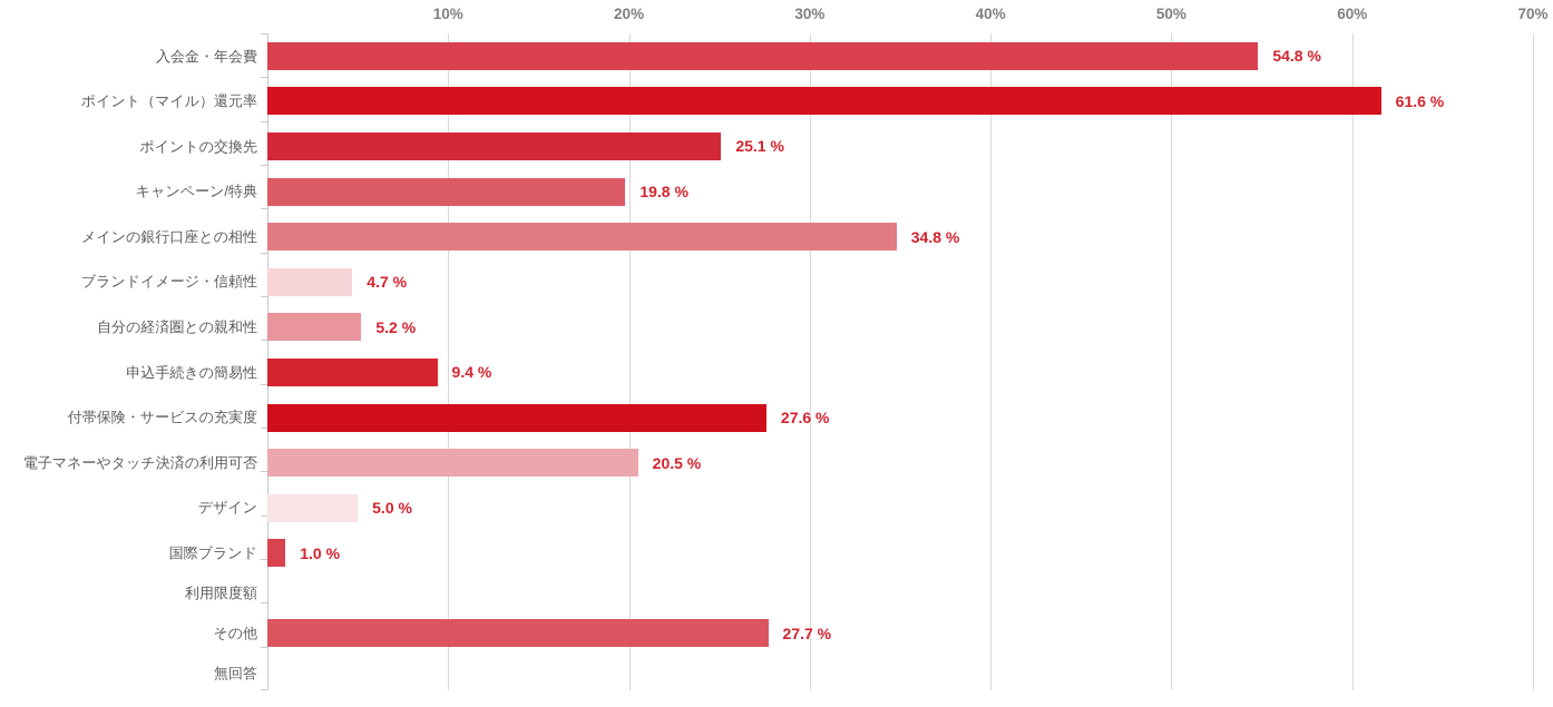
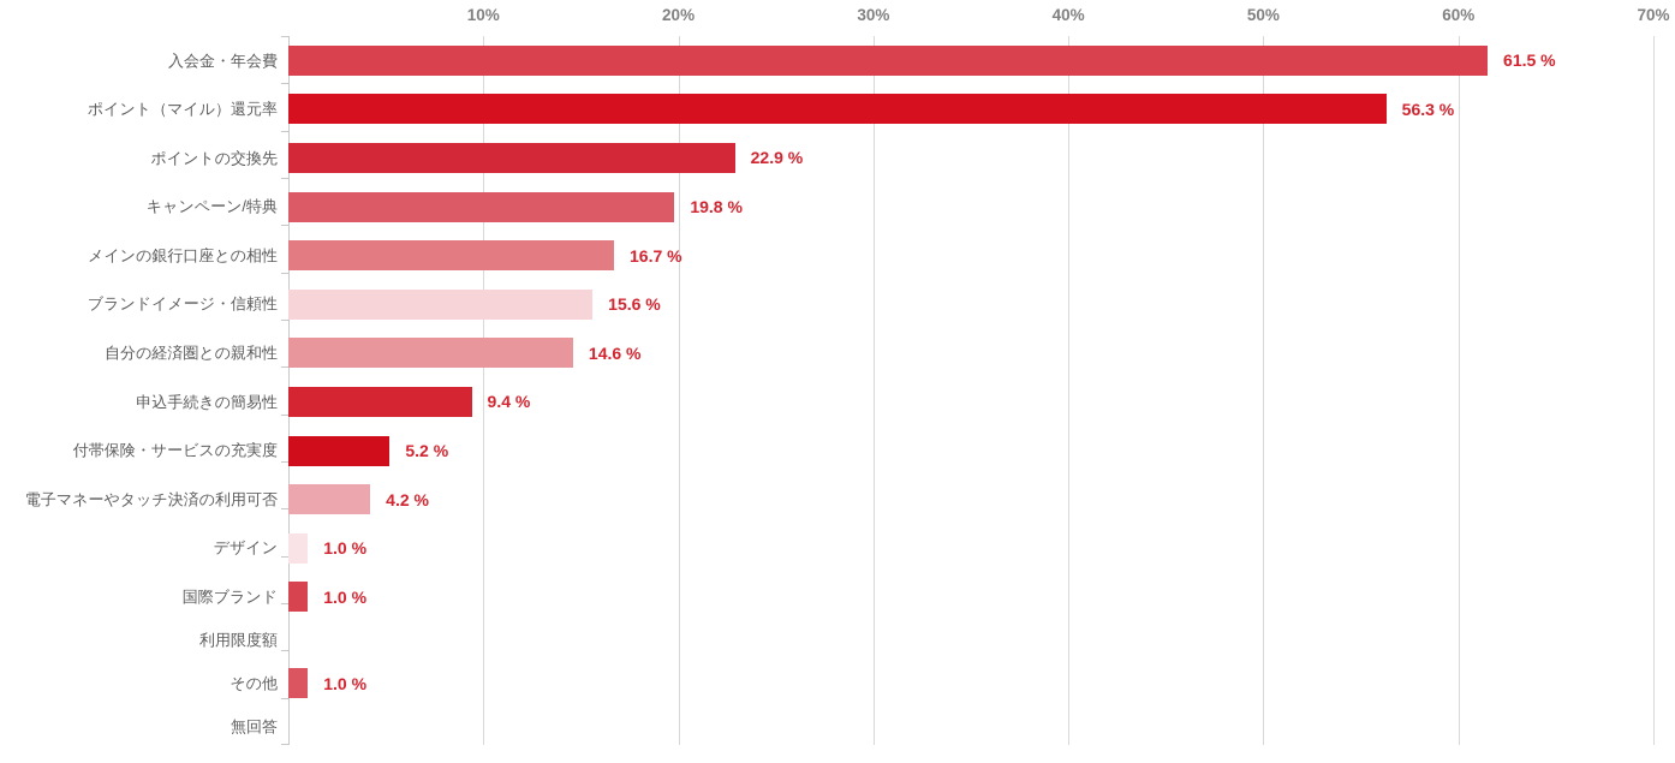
入会金・年会費: 54.8 -> 61.5
ポイント（マイル）還元率: 61.6 -> 56.3
ポイントの交換先: 25.1 -> 22.9
メインの銀行口座との相性: 34.8 -> 16.7
ブランドイメージ・信頼性: 4.7 -> 15.6
自分の経済圏との親和性: 5.2 -> 14.6
付帯保険・サービスの充実度: 27.6 -> 5.2
電子マネーやタッチ決済の利用可否: 20.5 -> 4.2
デザイン: 5.0 -> 1.0
その他: 27.7 -> 1.0
